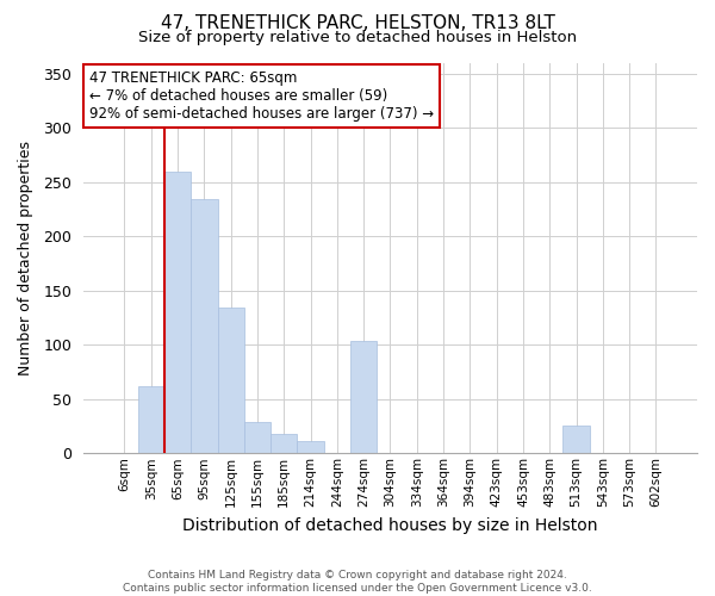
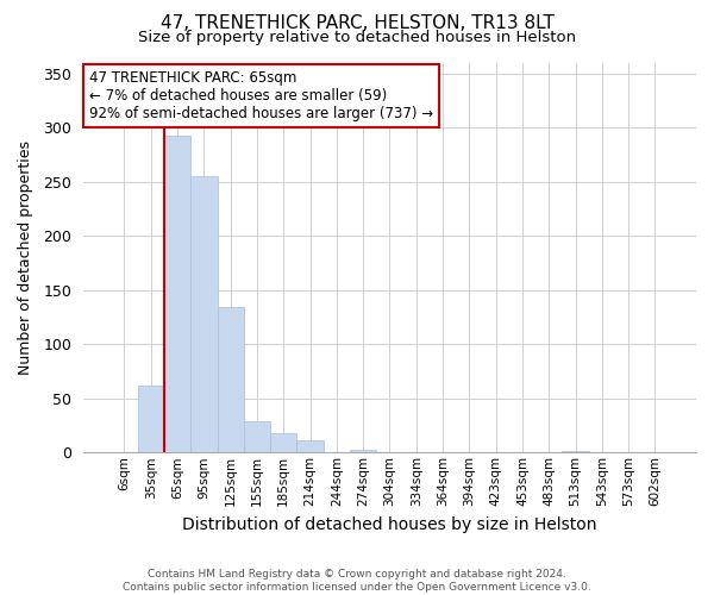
65sqm: 260 -> 293
95sqm: 234 -> 255
274sqm: 104 -> 3
513sqm: 26 -> 1
